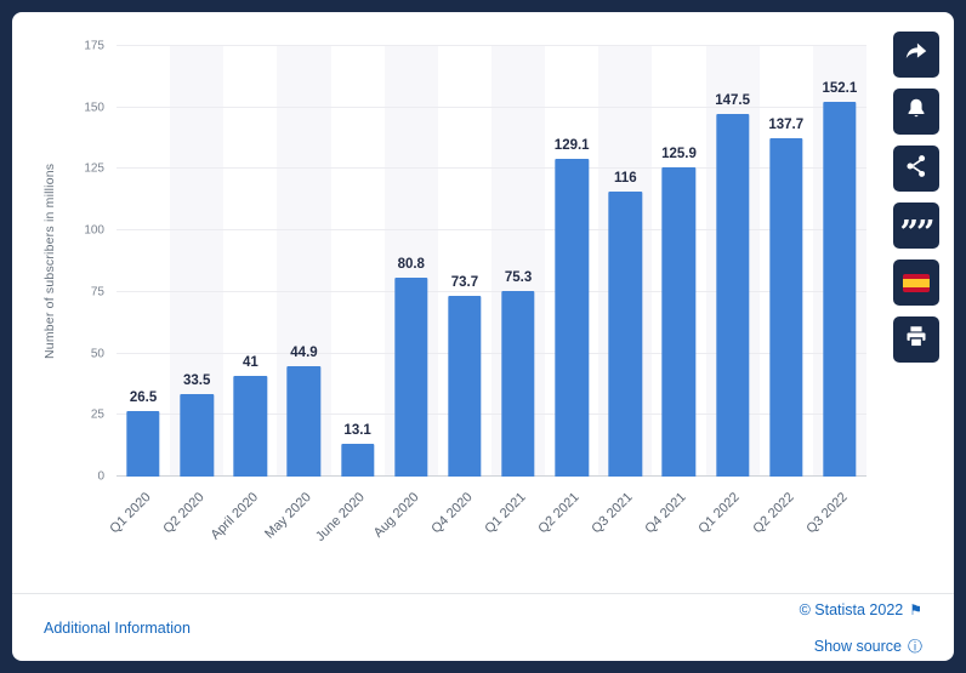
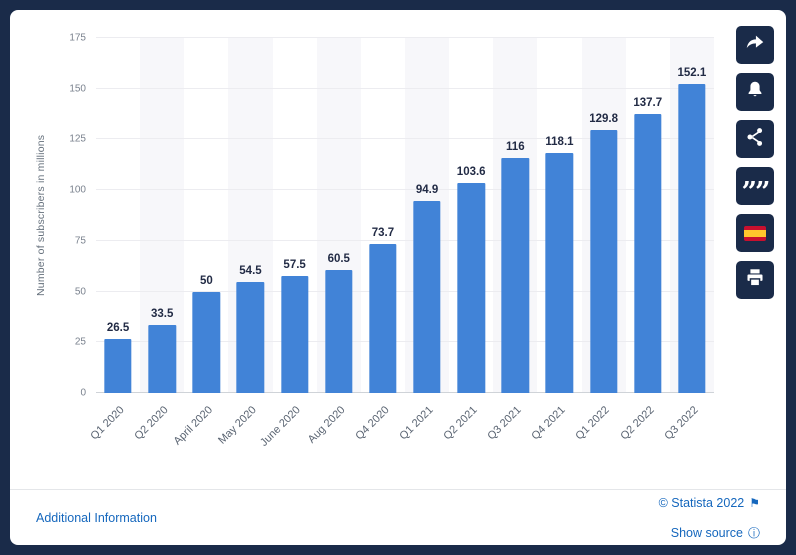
April 2020: 41 -> 50
May 2020: 44.9 -> 54.5
June 2020: 13.1 -> 57.5
Aug 2020: 80.8 -> 60.5
Q1 2021: 75.3 -> 94.9
Q2 2021: 129.1 -> 103.6
Q4 2021: 125.9 -> 118.1
Q1 2022: 147.5 -> 129.8
